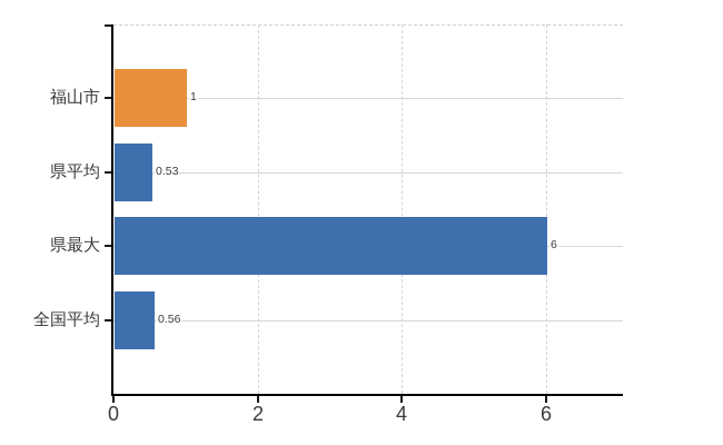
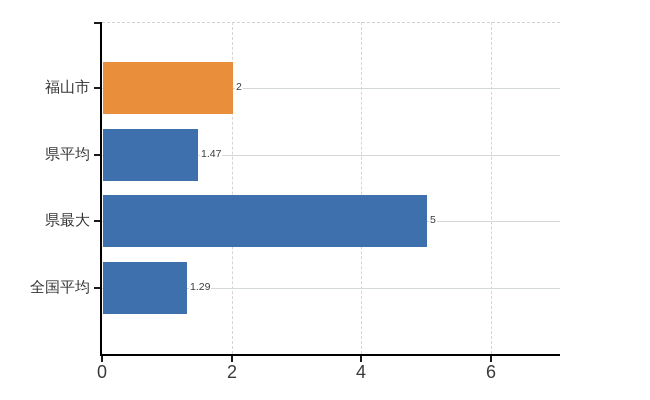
福山市: 1 -> 2
県平均: 0.53 -> 1.47
県最大: 6 -> 5
全国平均: 0.56 -> 1.29
